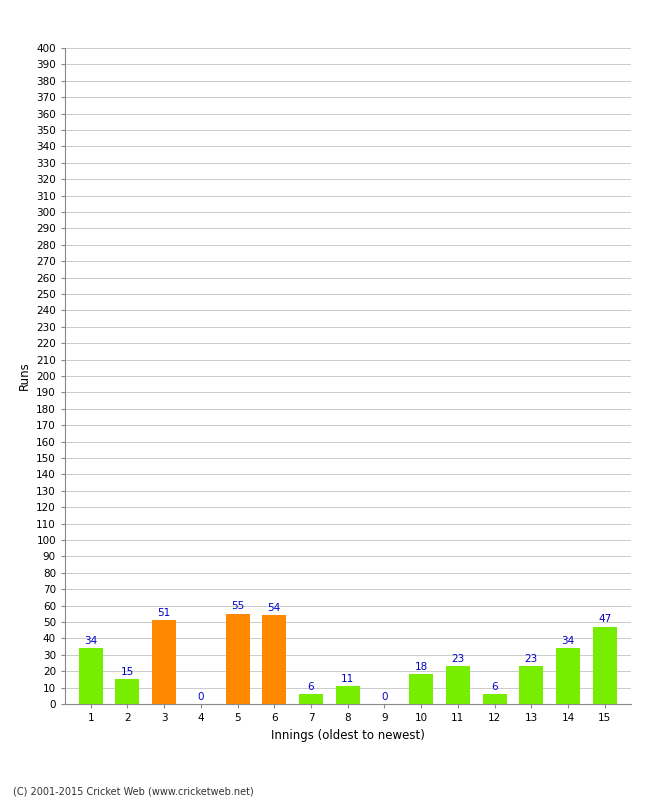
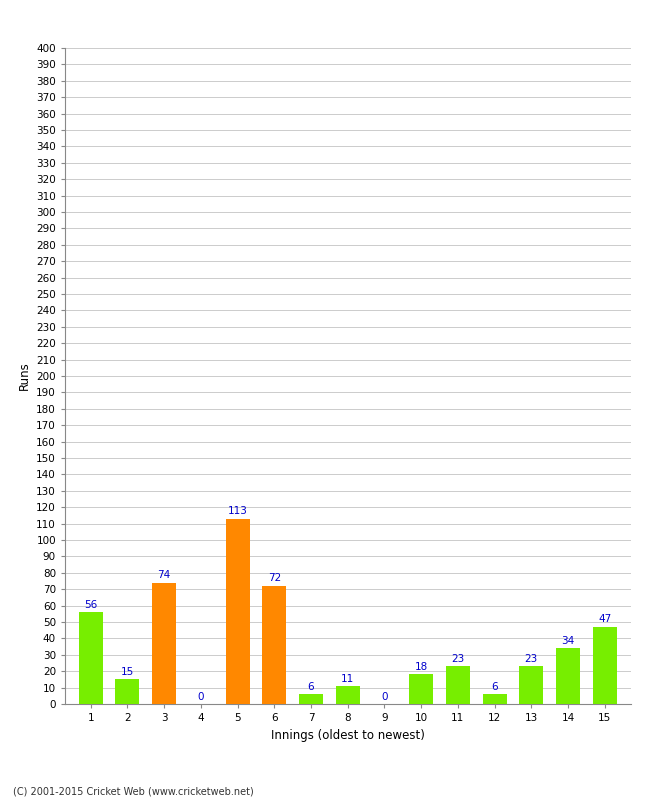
1: 34 -> 56
3: 51 -> 74
5: 55 -> 113
6: 54 -> 72
